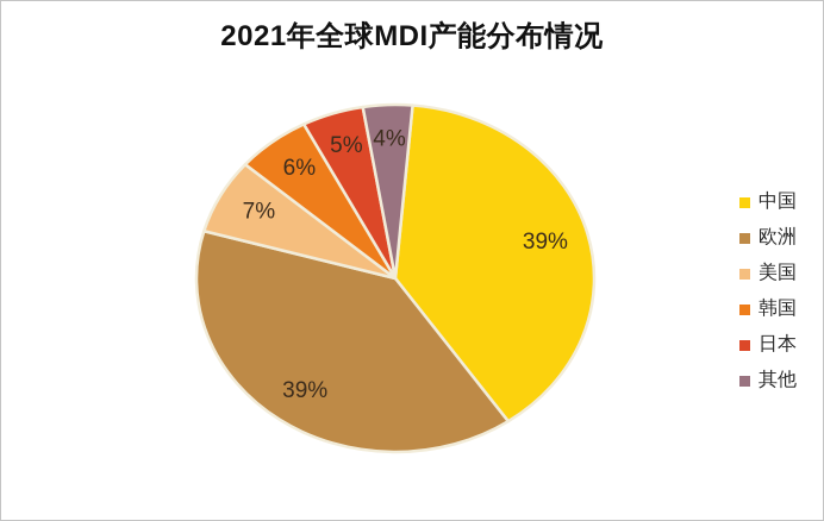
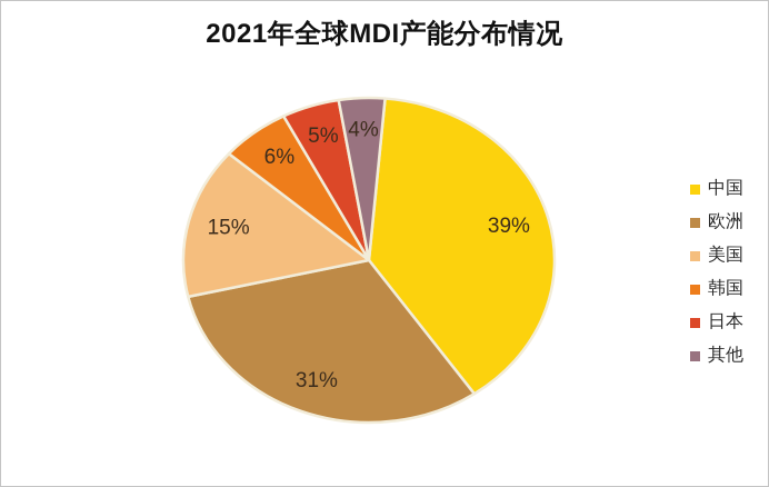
欧洲: 39% -> 31%
美国: 7% -> 15%
